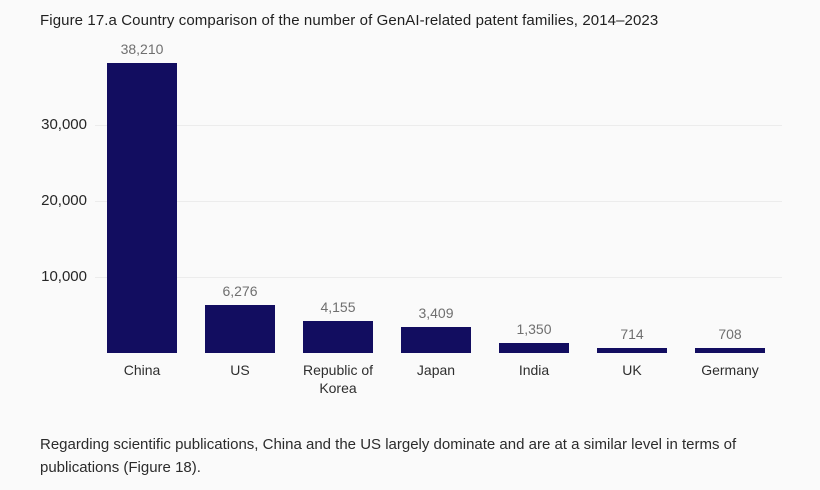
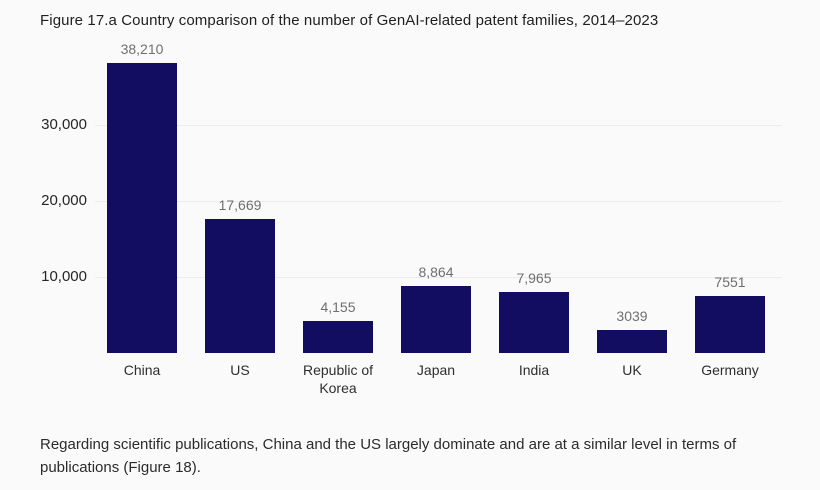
US: 6,276 -> 17,669
Japan: 3,409 -> 8,864
India: 1,350 -> 7,965
UK: 714 -> 3039
Germany: 708 -> 7551
